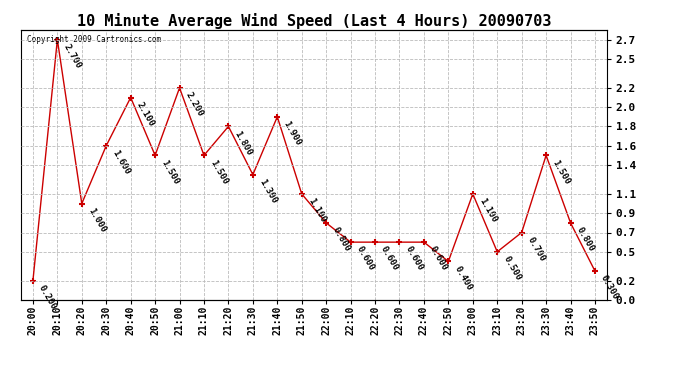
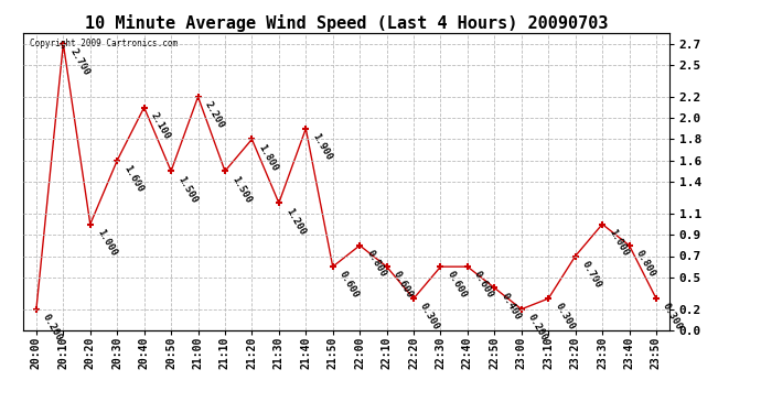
21:30: 1.300 -> 1.200
21:50: 1.100 -> 0.600
22:20: 0.600 -> 0.300
23:00: 1.100 -> 0.200
23:10: 0.500 -> 0.300
23:30: 1.500 -> 1.000
